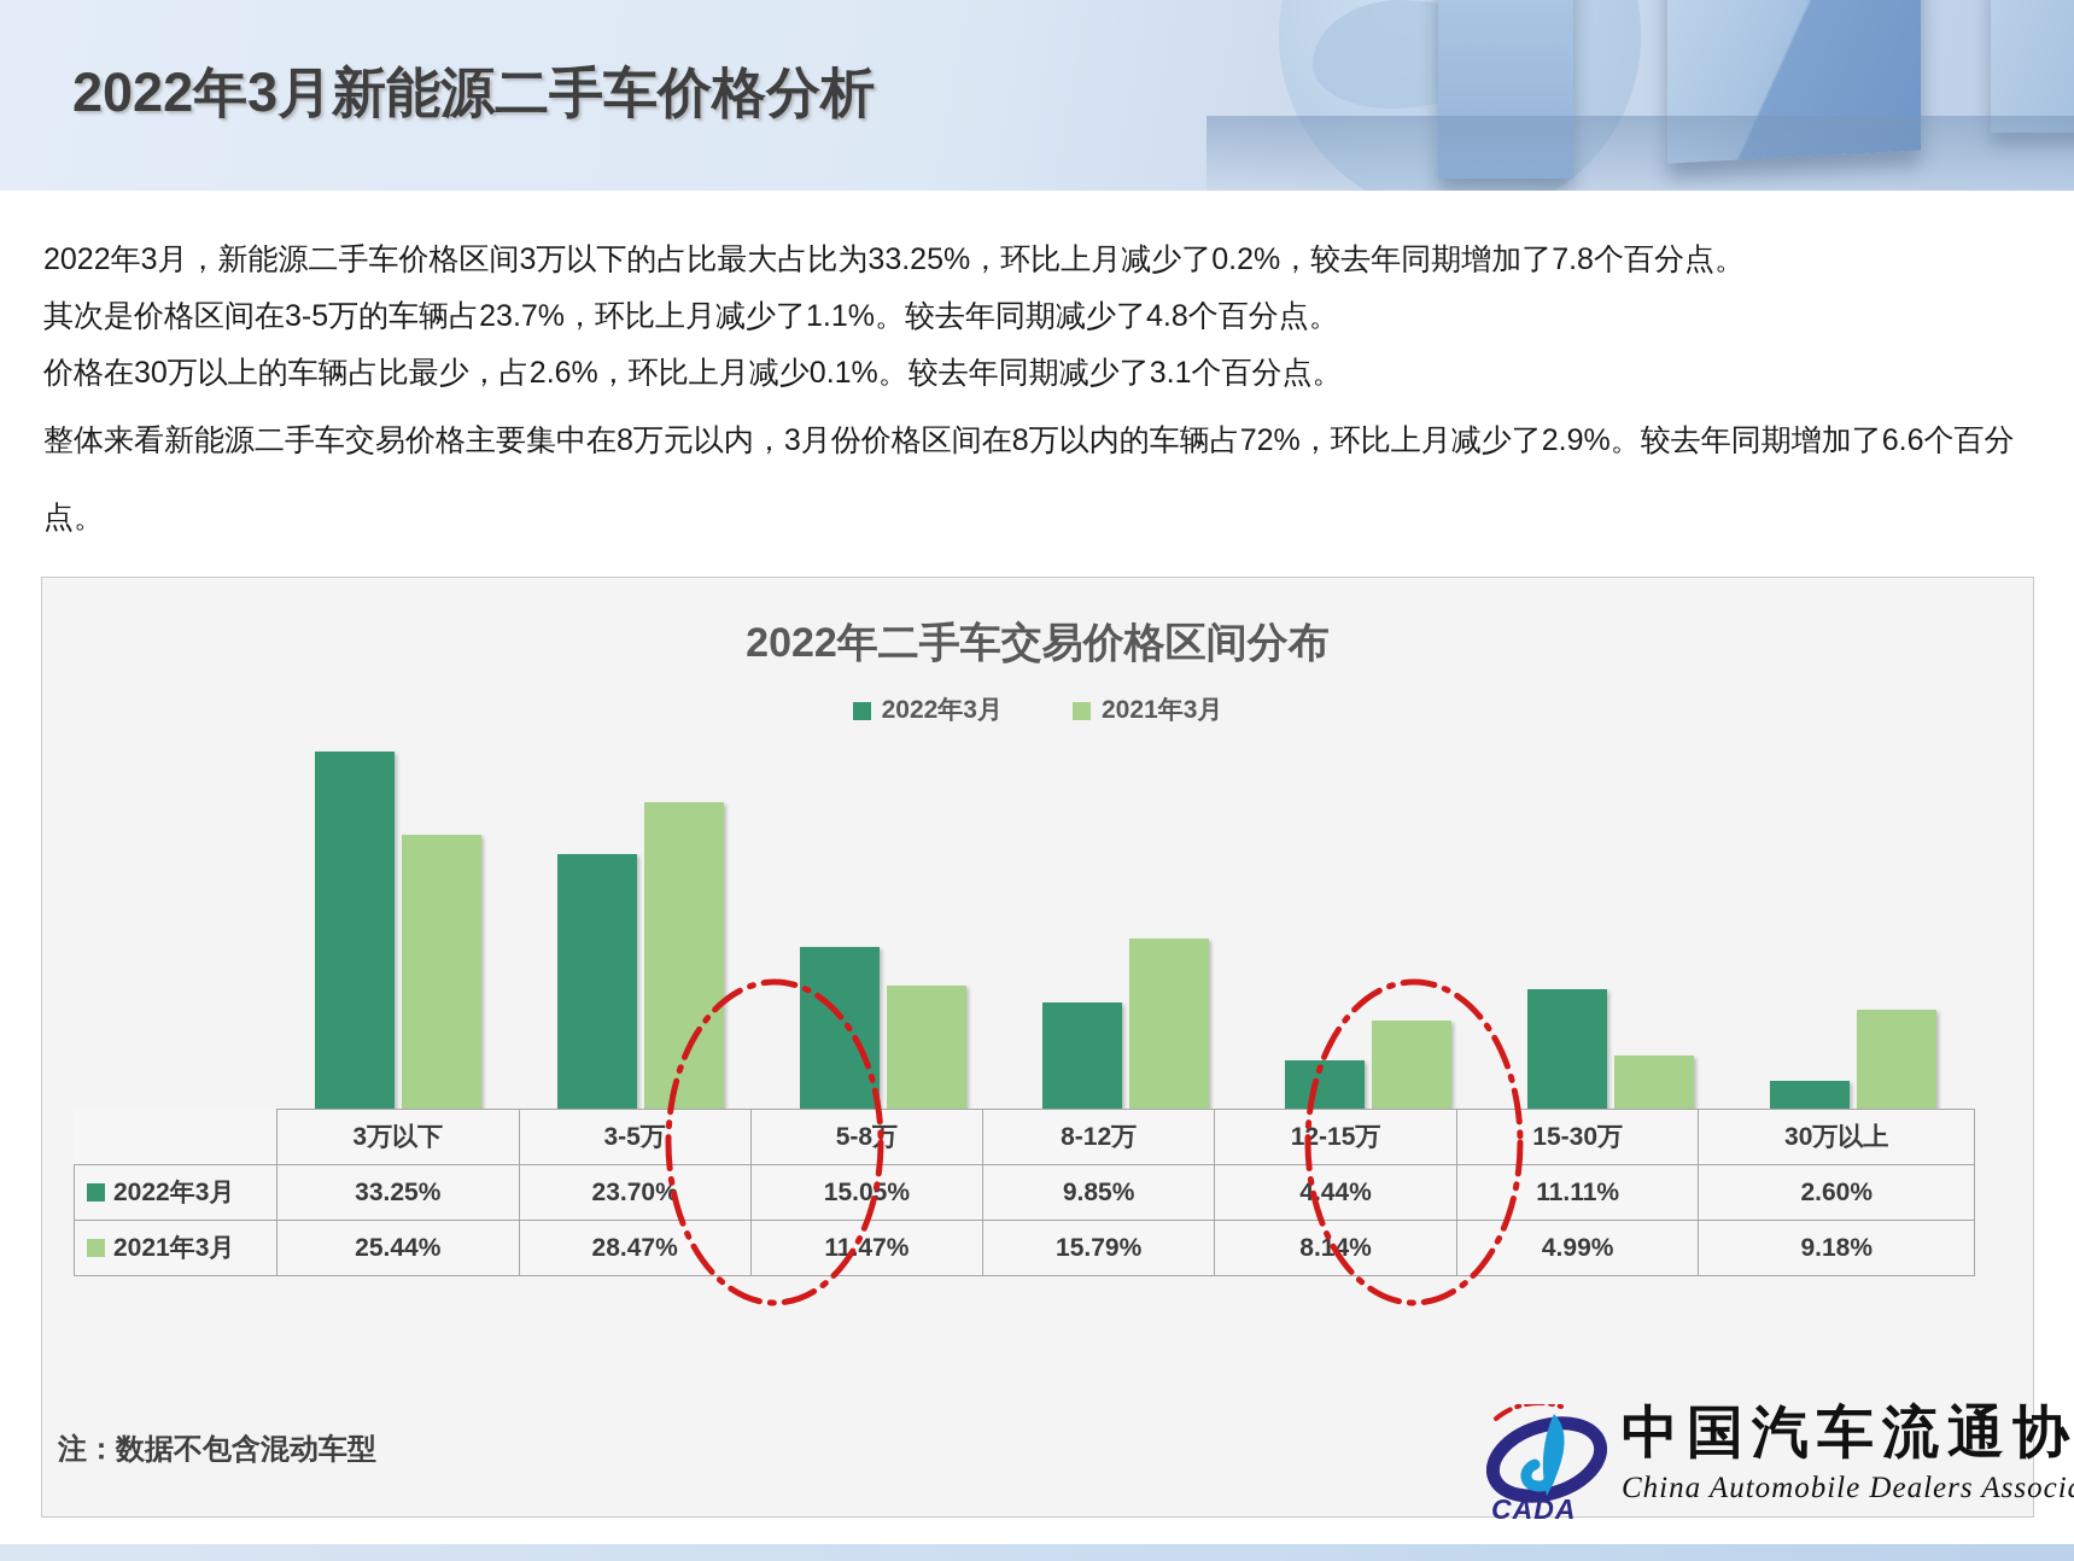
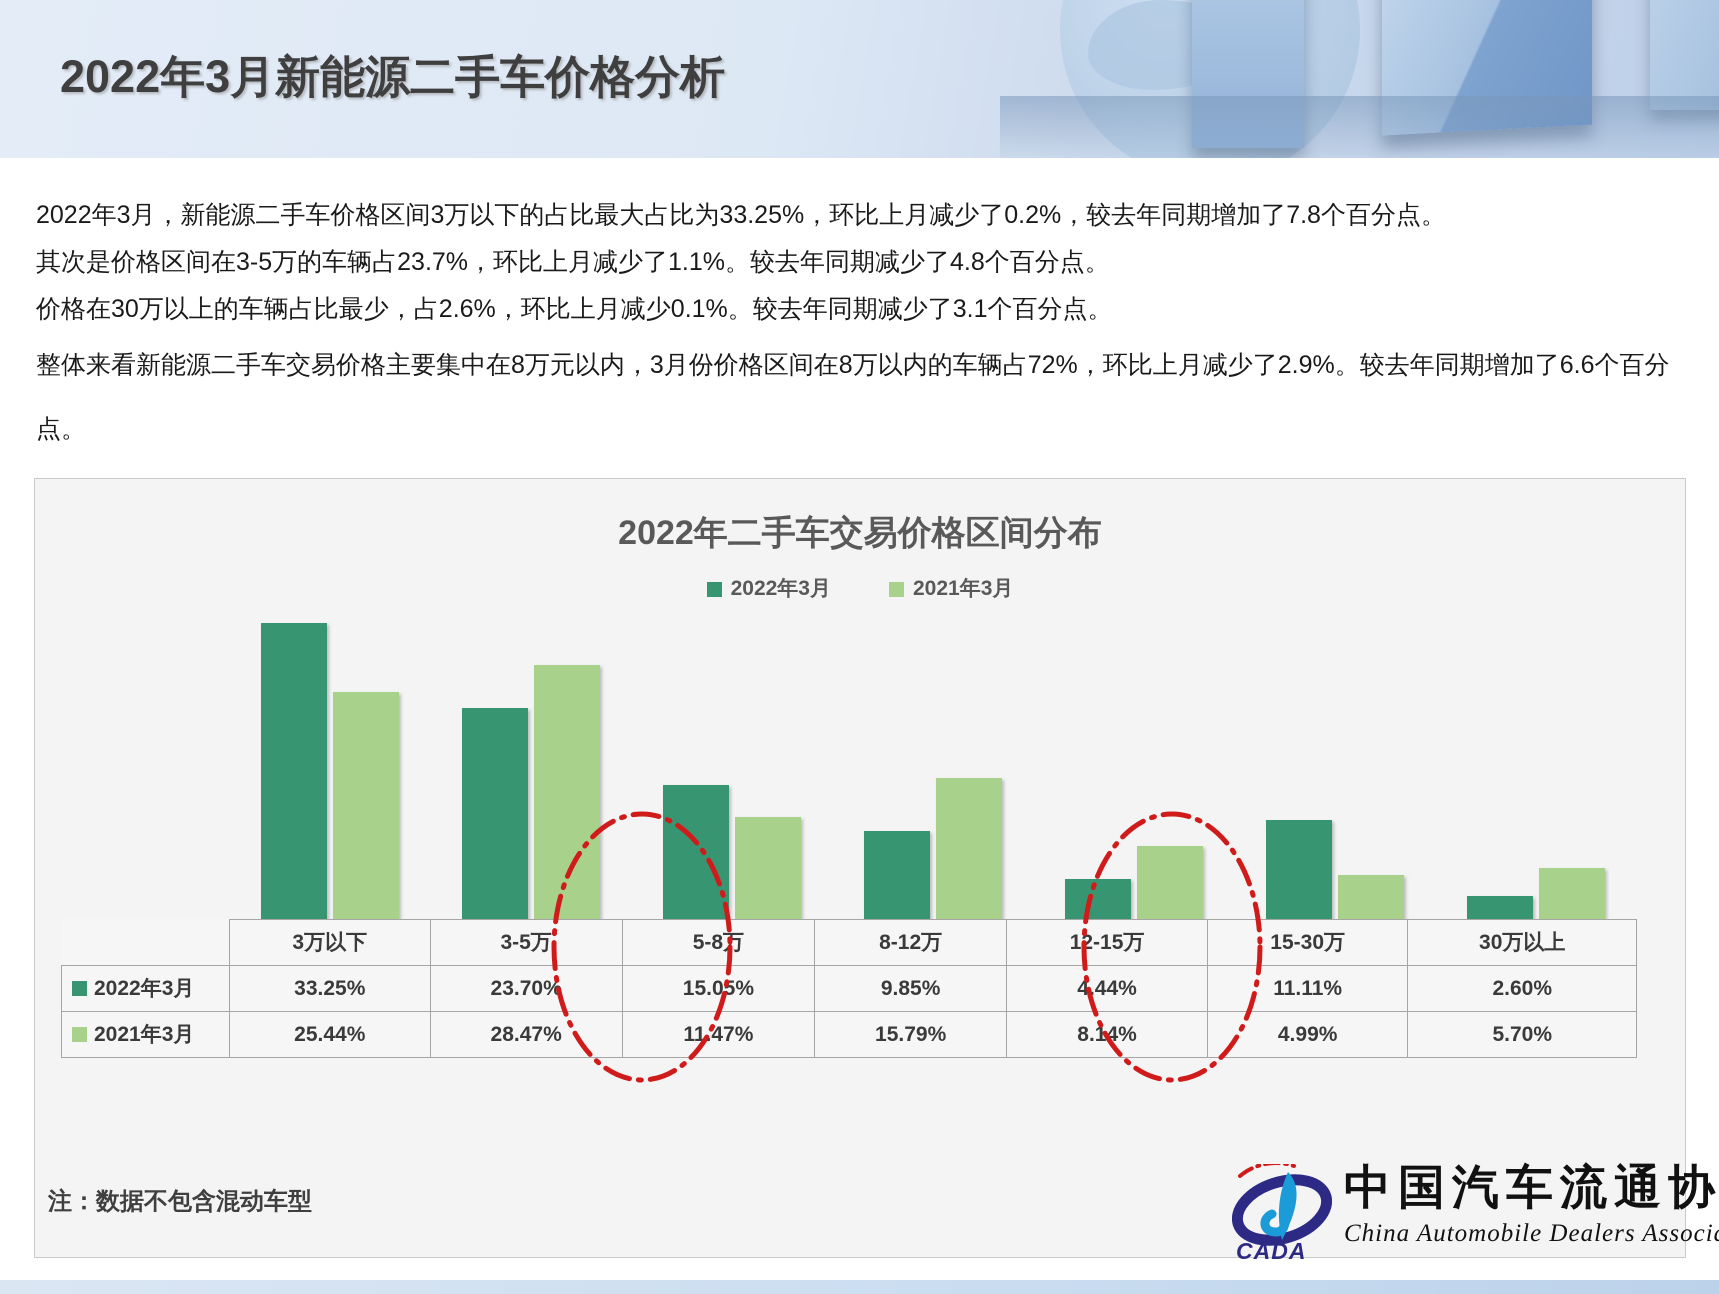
2021年3月/30万以上: 9.18% -> 5.70%
